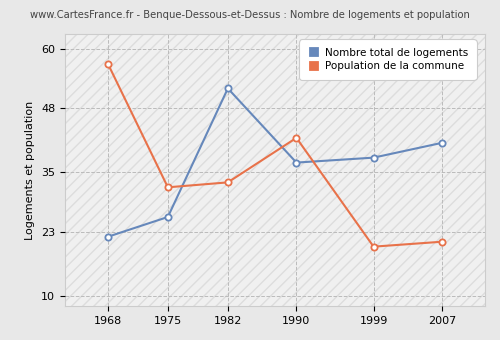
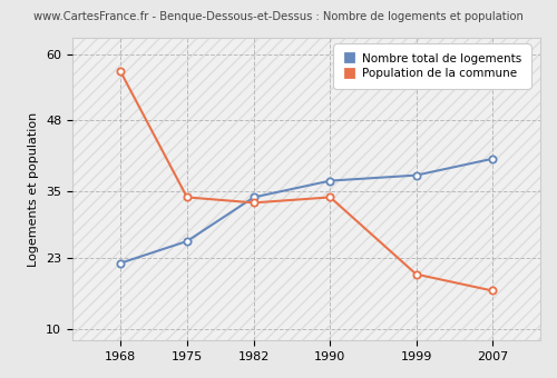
Population de la commune/1975: 32 -> 34
Nombre total de logements/1982: 52 -> 34
Population de la commune/1990: 42 -> 34
Population de la commune/2007: 21 -> 17
